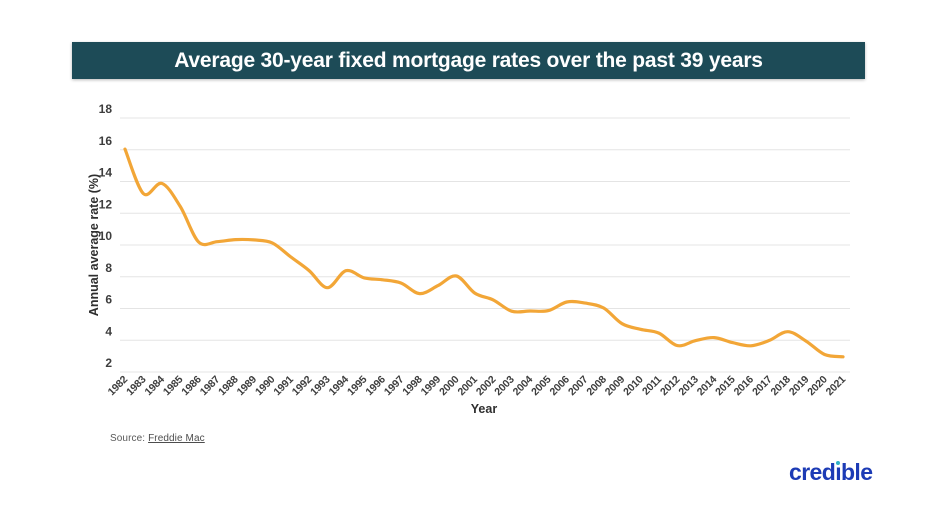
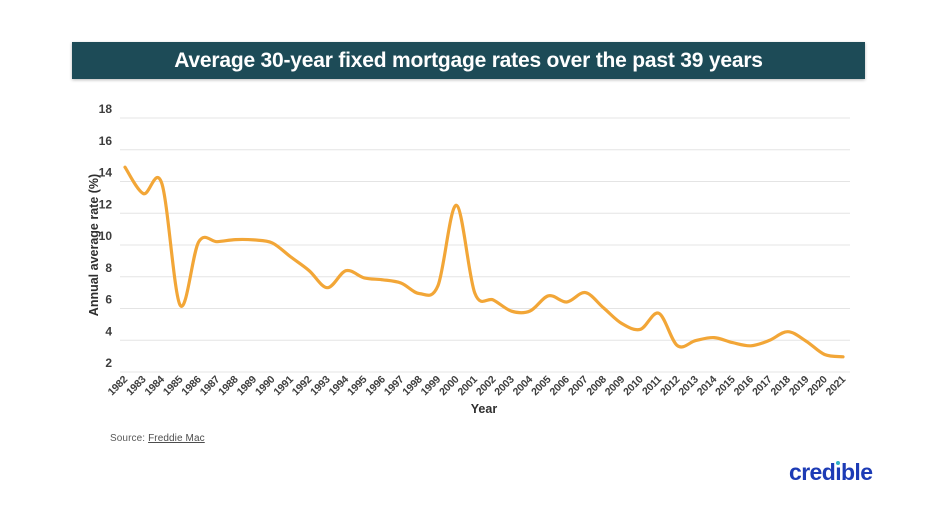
1982: 16.0 -> 14.9
1985: 12.4 -> 6.2
2000: 8.1 -> 12.5
2005: 5.9 -> 6.8
2007: 6.3 -> 7.0
2011: 4.5 -> 5.7
